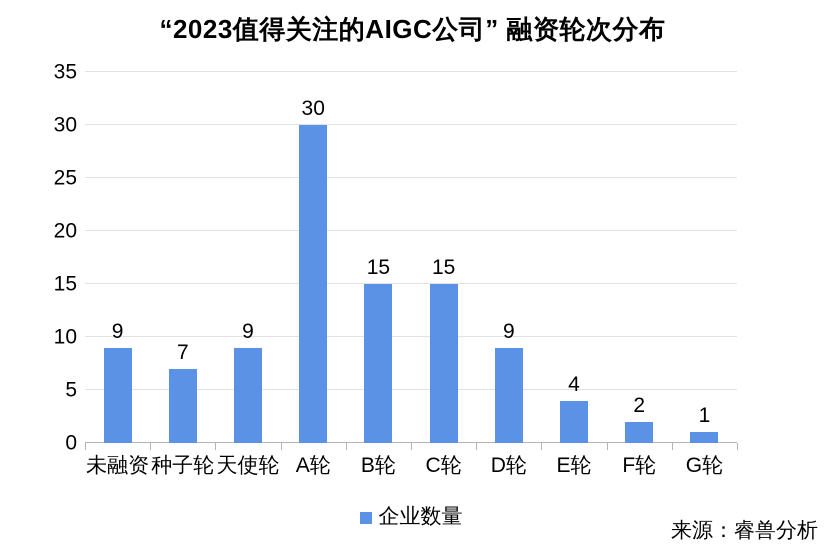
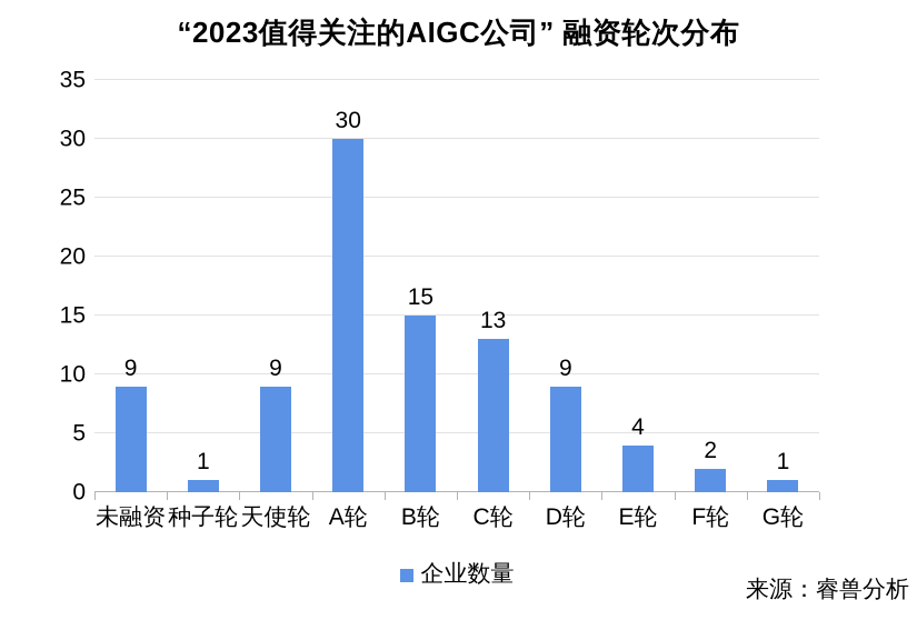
种子轮: 7 -> 1
C轮: 15 -> 13
